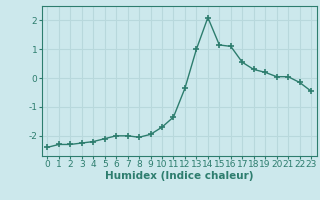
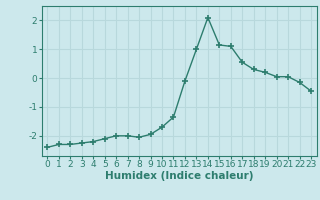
12: -0.35 -> -0.10
